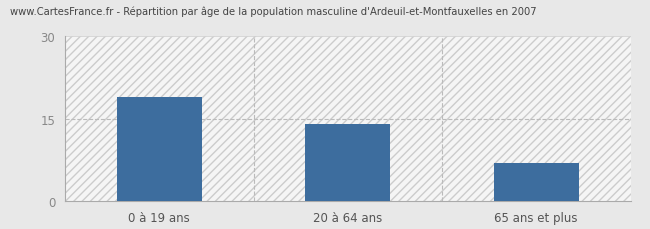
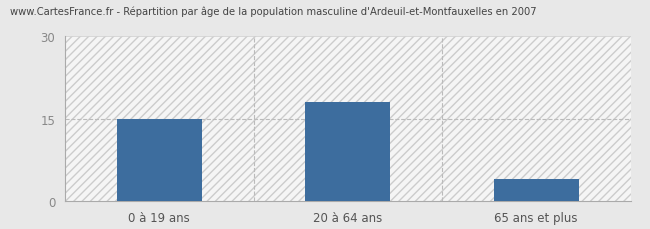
0 à 19 ans: 19 -> 15
20 à 64 ans: 14 -> 18
65 ans et plus: 7 -> 4
